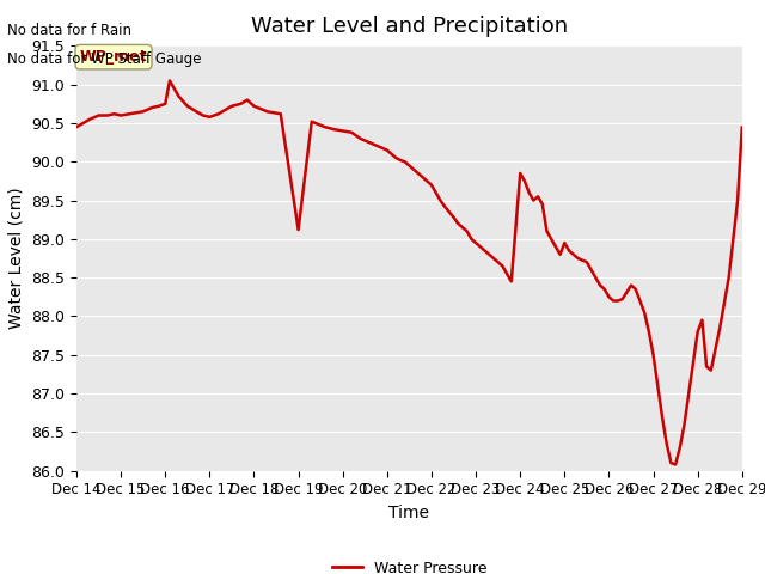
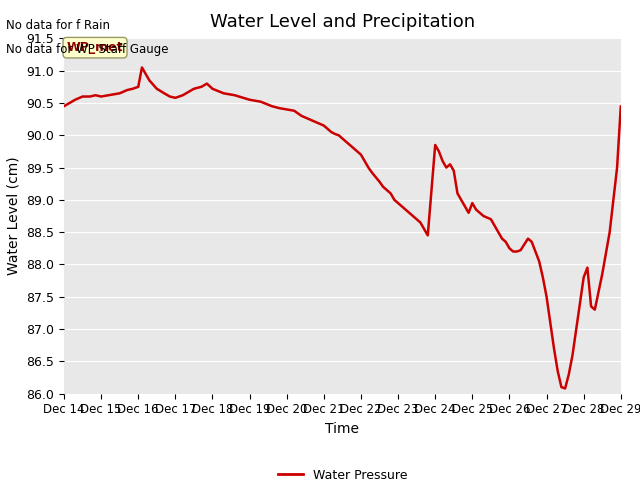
Dec 19: 89.12 -> 90.55
